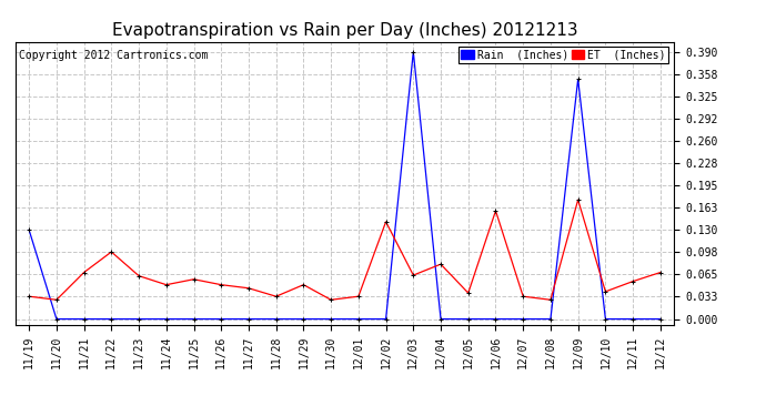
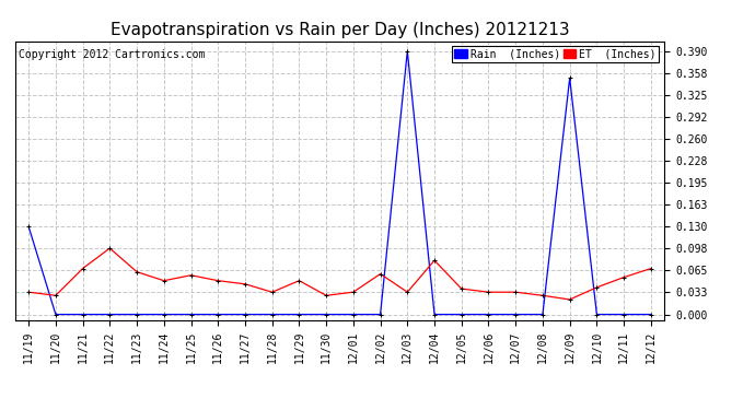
ET (Inches)/12/02: 0.142 -> 0.060
ET (Inches)/12/03: 0.064 -> 0.033
ET (Inches)/12/06: 0.158 -> 0.033
ET (Inches)/12/09: 0.174 -> 0.022
